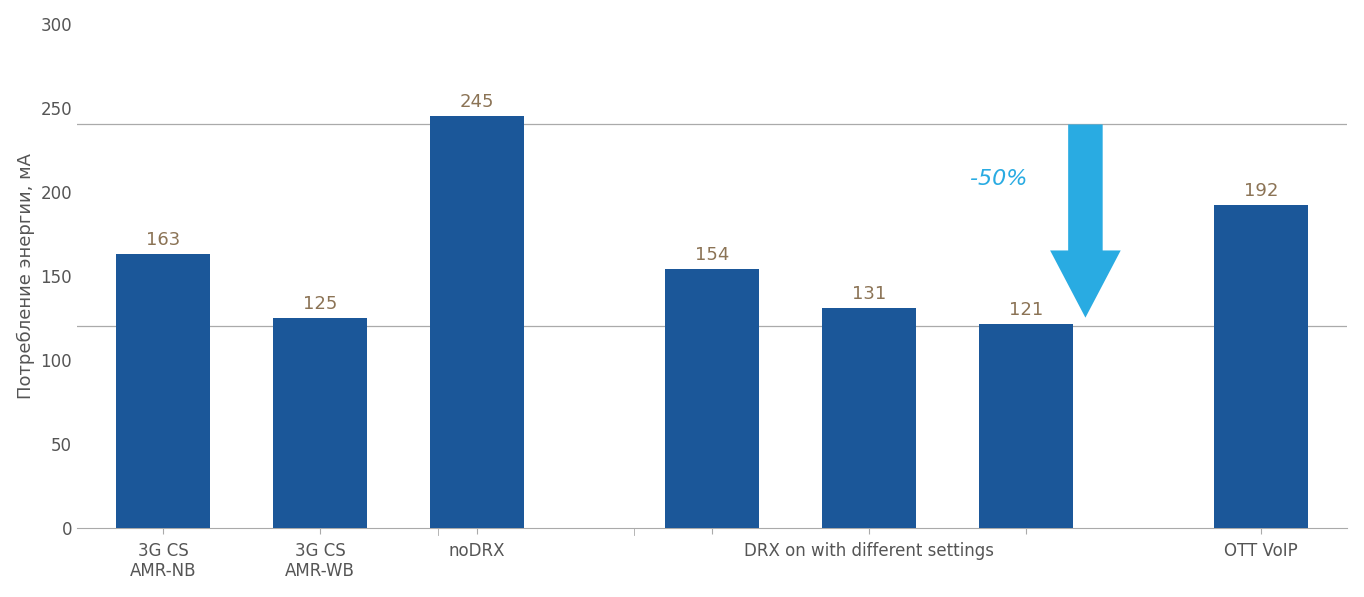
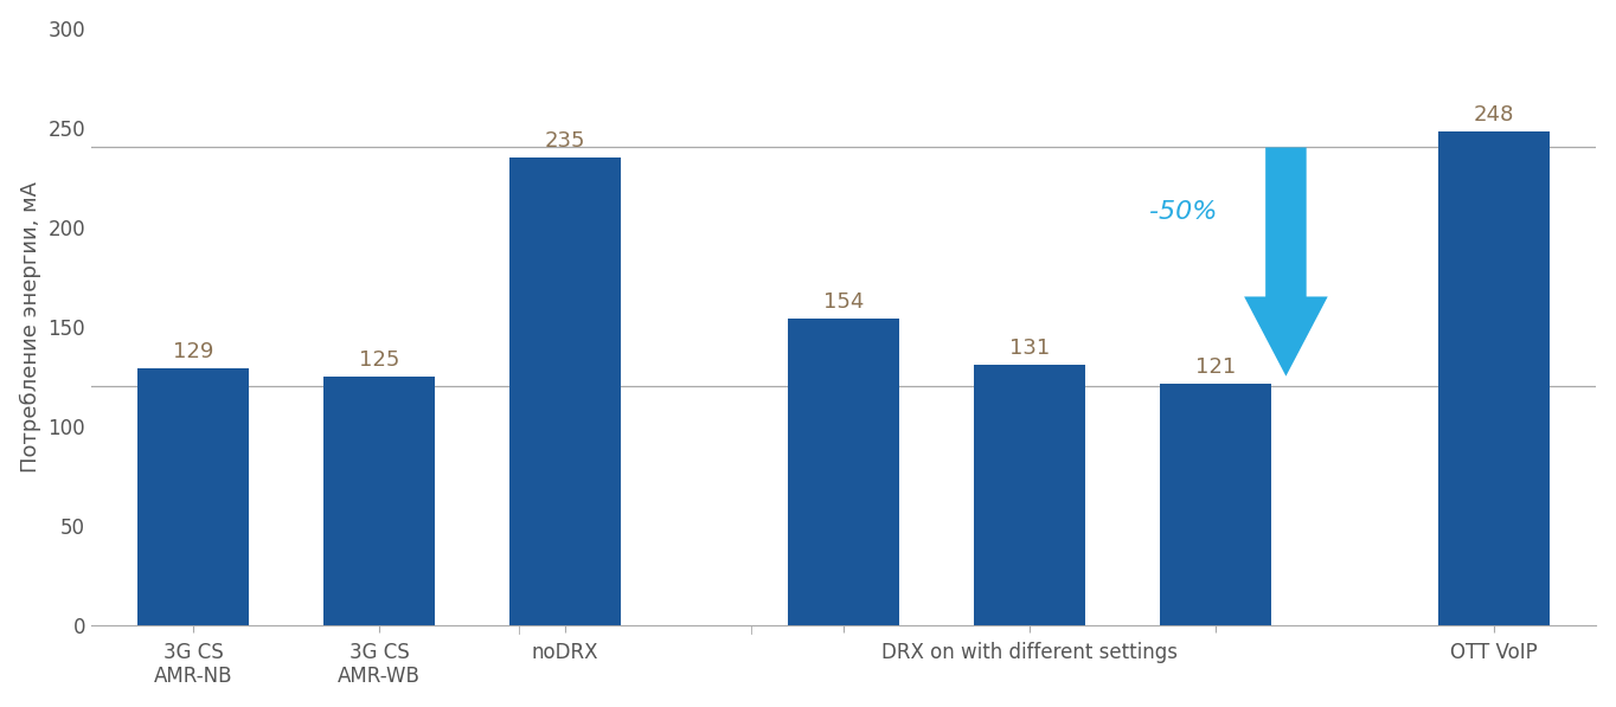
3G CS AMR-NB: 163 -> 129
noDRX: 245 -> 235
OTT VoIP: 192 -> 248
